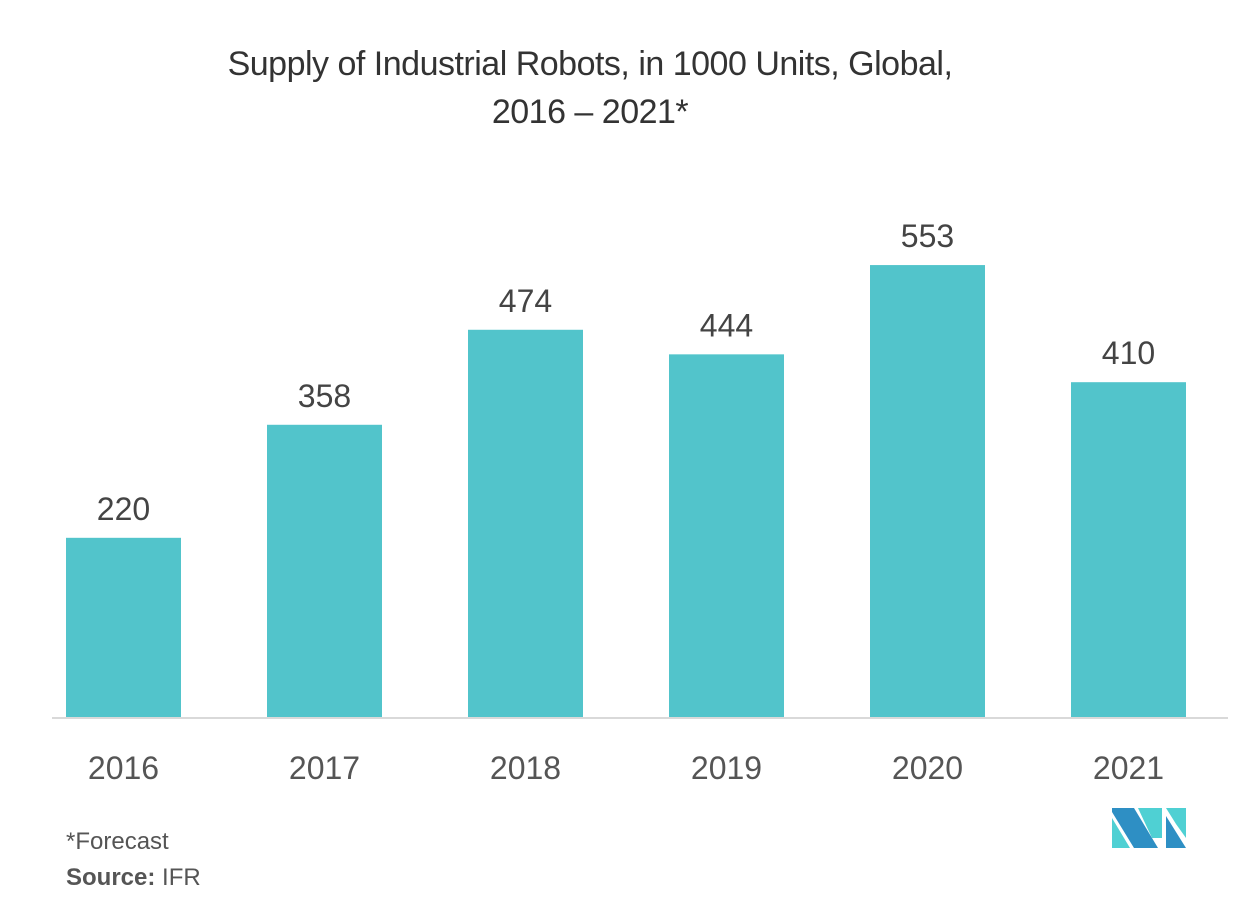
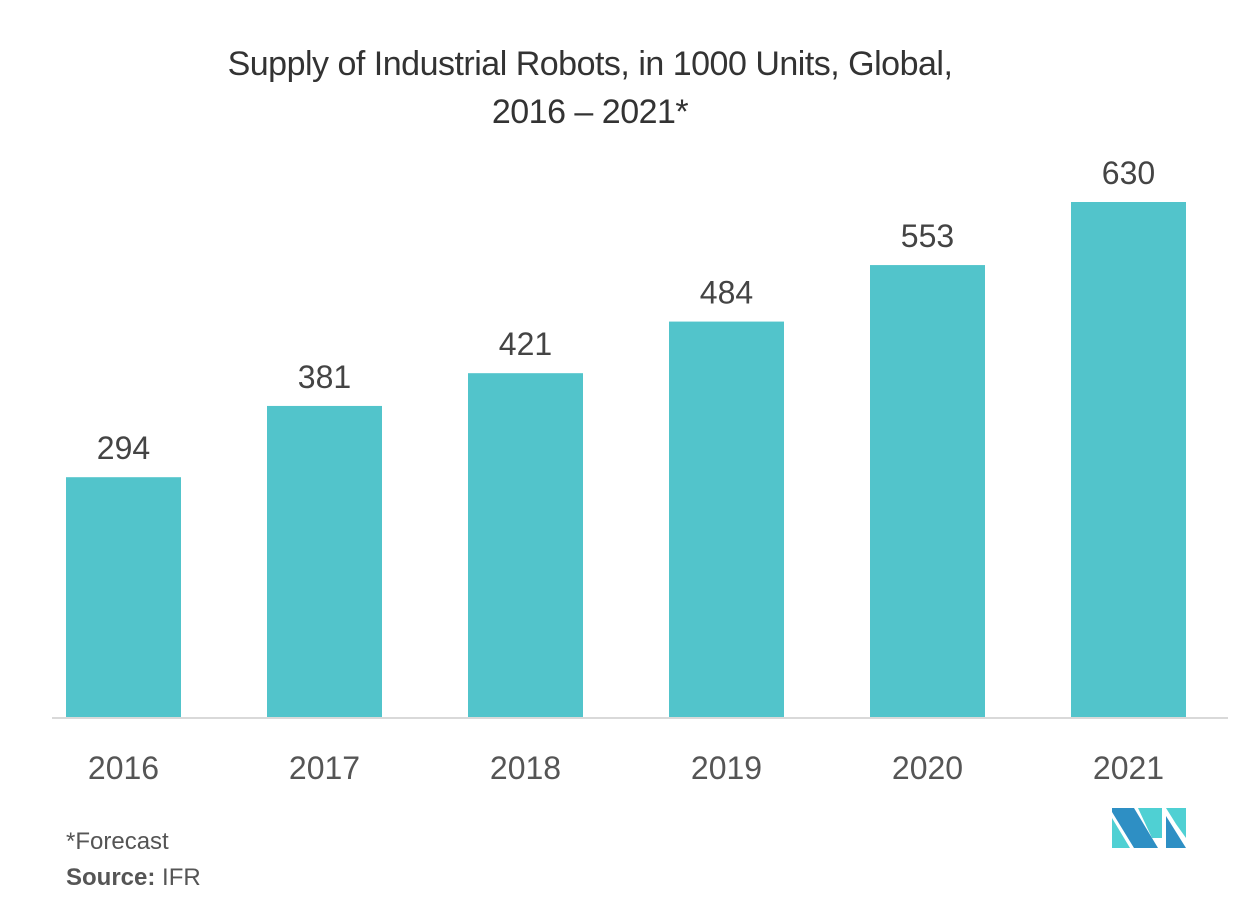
2016: 220 -> 294
2017: 358 -> 381
2018: 474 -> 421
2019: 444 -> 484
2021: 410 -> 630
